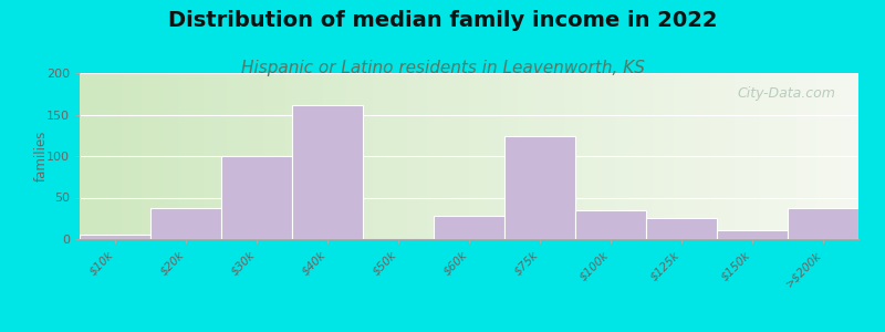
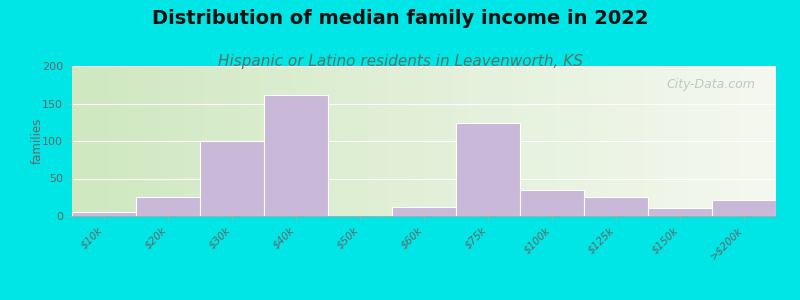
$20k: 38 -> 25
$60k: 28 -> 12
>$200k: 38 -> 21
